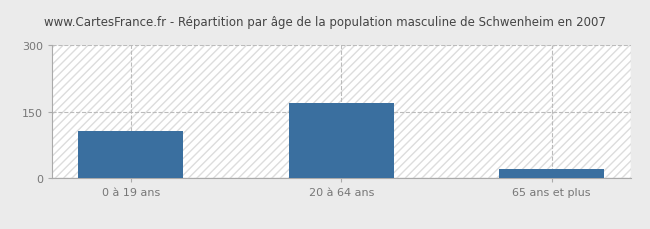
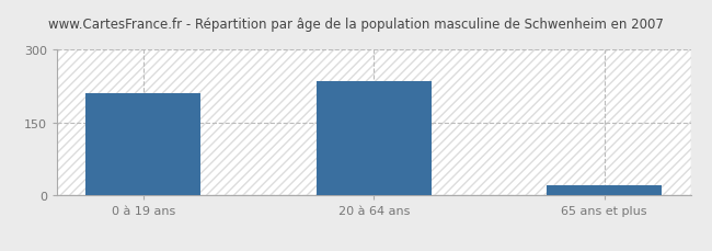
0 à 19 ans: 107 -> 210
20 à 64 ans: 170 -> 235
